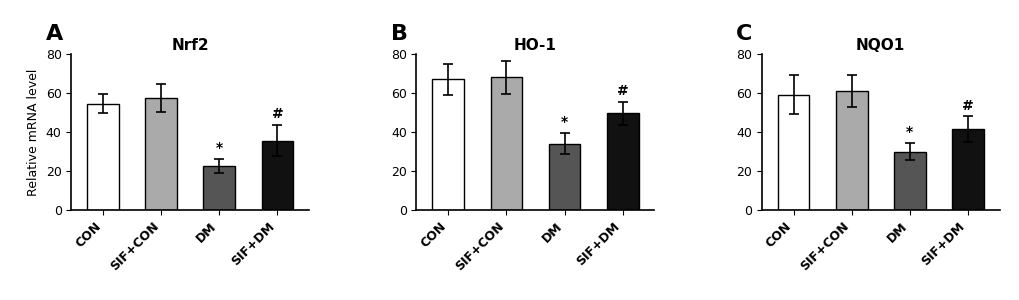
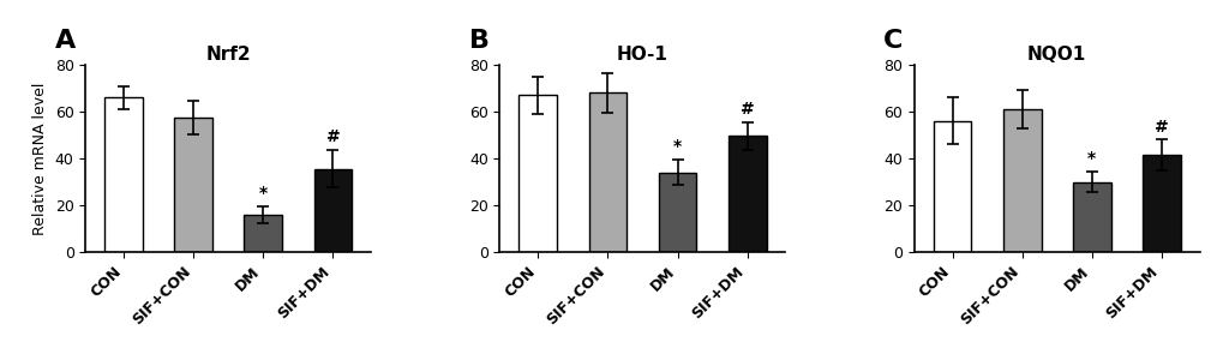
Nrf2/CON: 54 -> 66
Nrf2/DM: 22 -> 16
NQO1/CON: 59 -> 56
